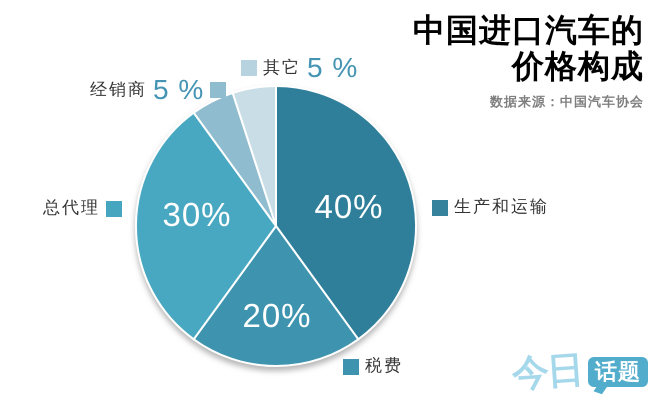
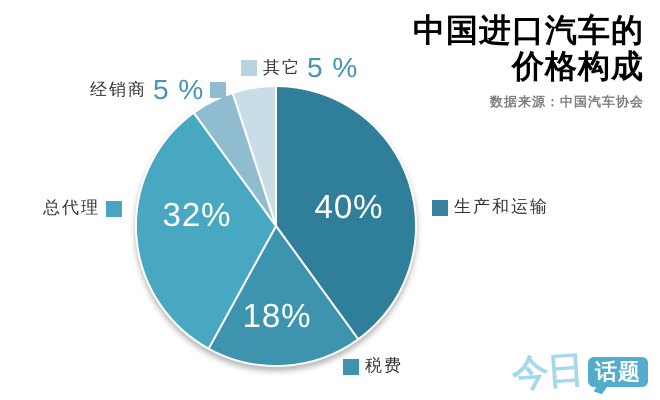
税费: 20% -> 18%
总代理: 30% -> 32%
